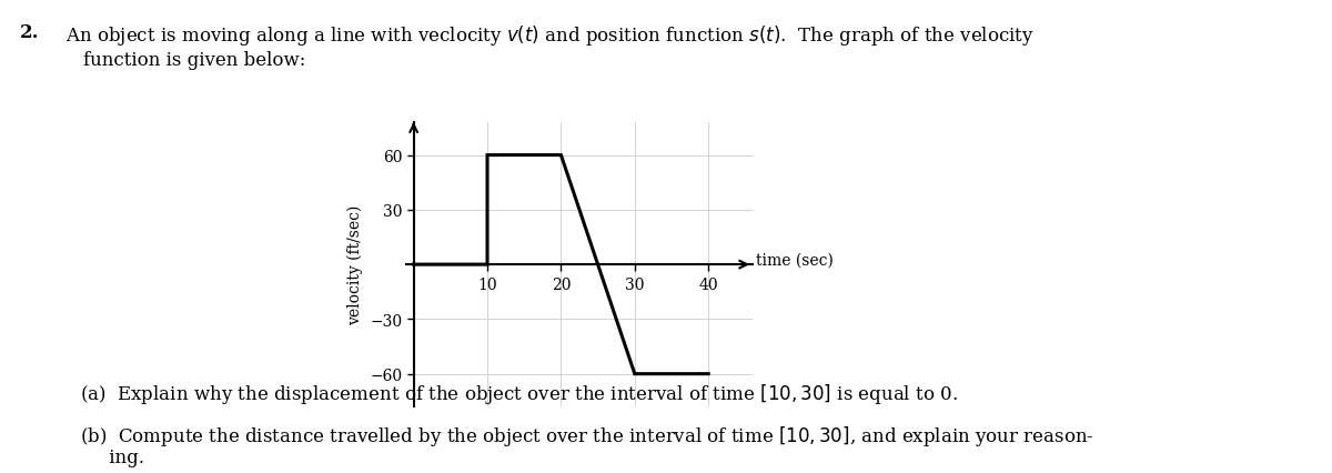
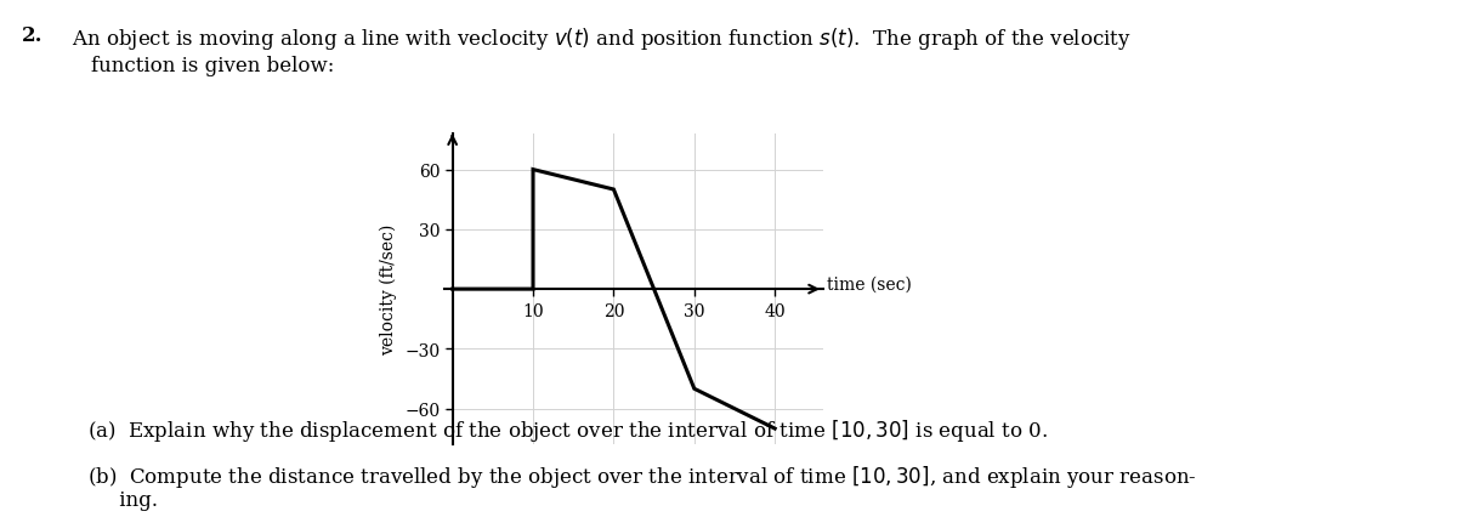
20: 60 -> 50
30: -60 -> -50
40: -60 -> -70
